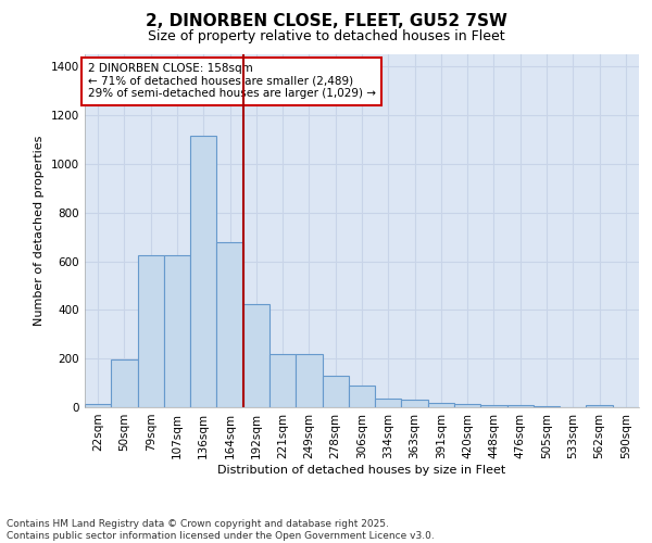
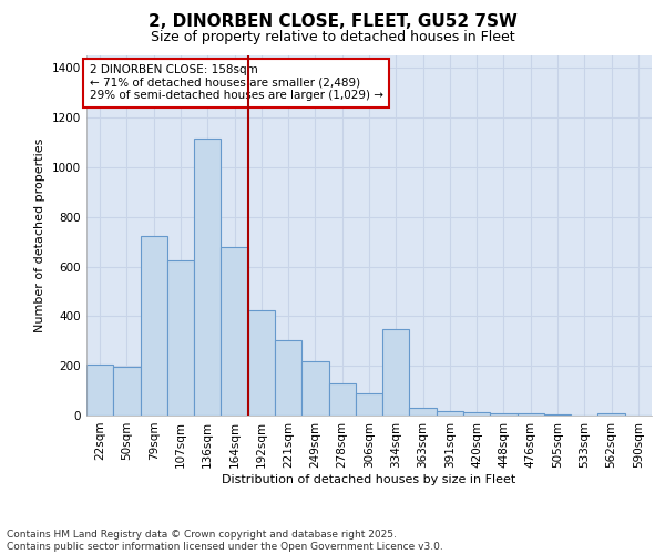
22sqm: 15 -> 205
79sqm: 625 -> 725
221sqm: 220 -> 305
334sqm: 35 -> 350
